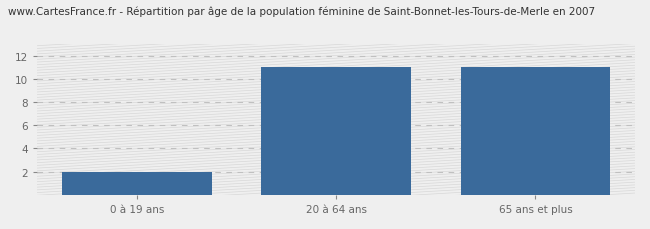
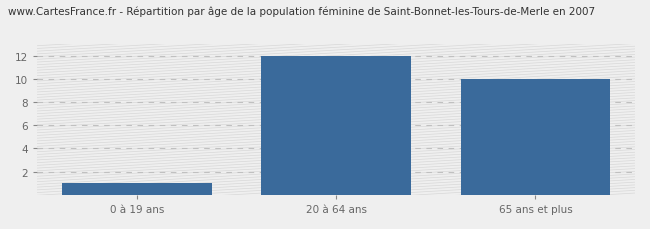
0 à 19 ans: 2 -> 1
20 à 64 ans: 11 -> 12
65 ans et plus: 11 -> 10
